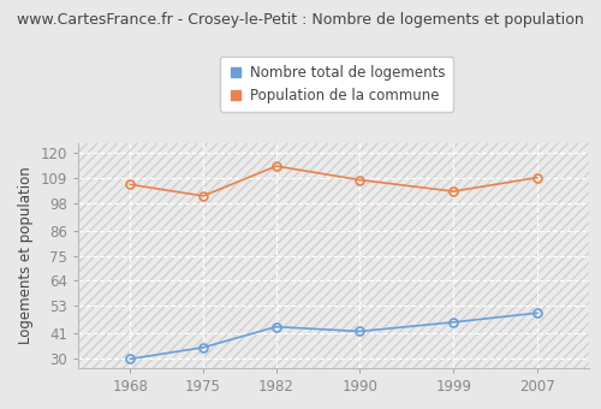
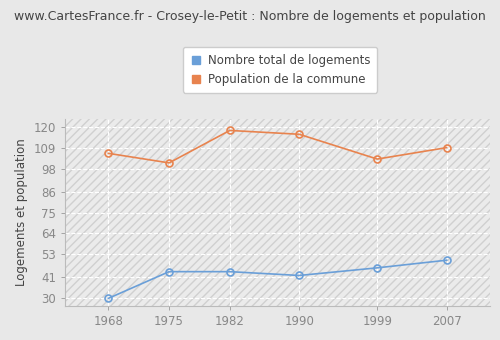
Nombre total de logements/1975: 35 -> 44
Population de la commune/1982: 114 -> 118
Population de la commune/1990: 108 -> 116
